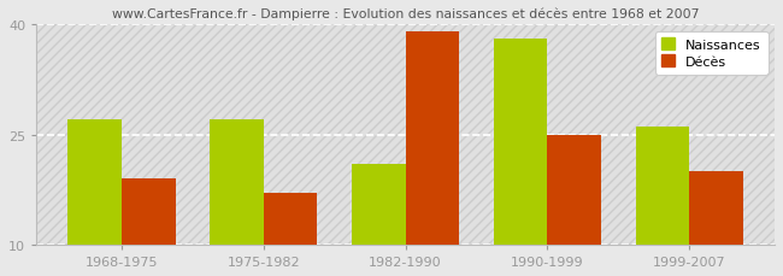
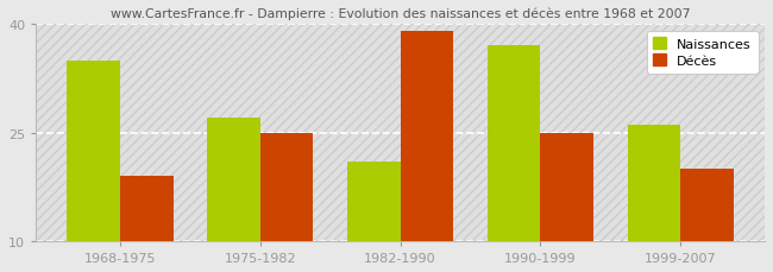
Naissances/1968-1975: 27 -> 35
Décès/1975-1982: 17 -> 25
Naissances/1990-1999: 38 -> 37
